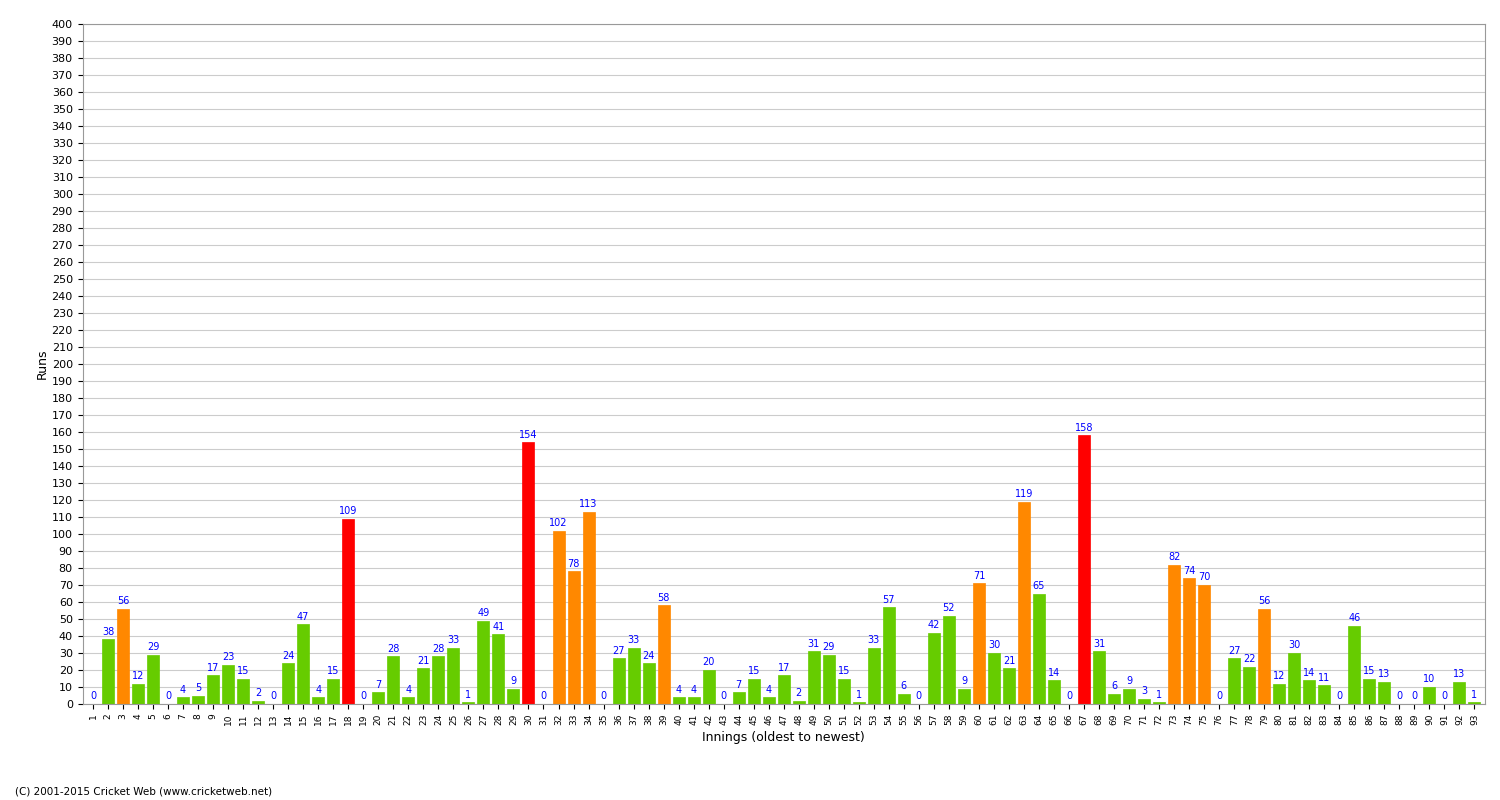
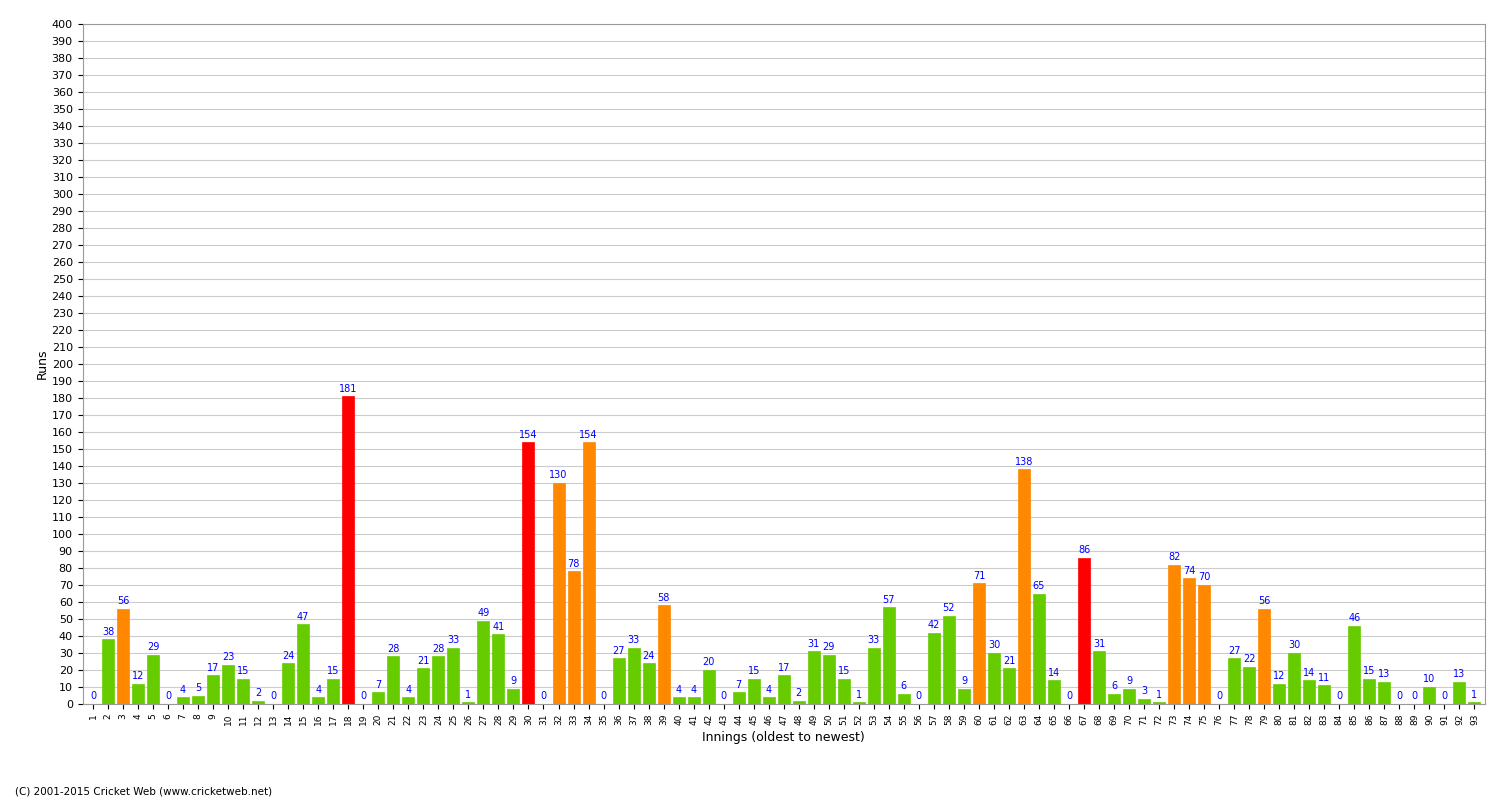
18: 109 -> 181
32: 102 -> 130
34: 113 -> 154
63: 119 -> 138
67: 158 -> 86
